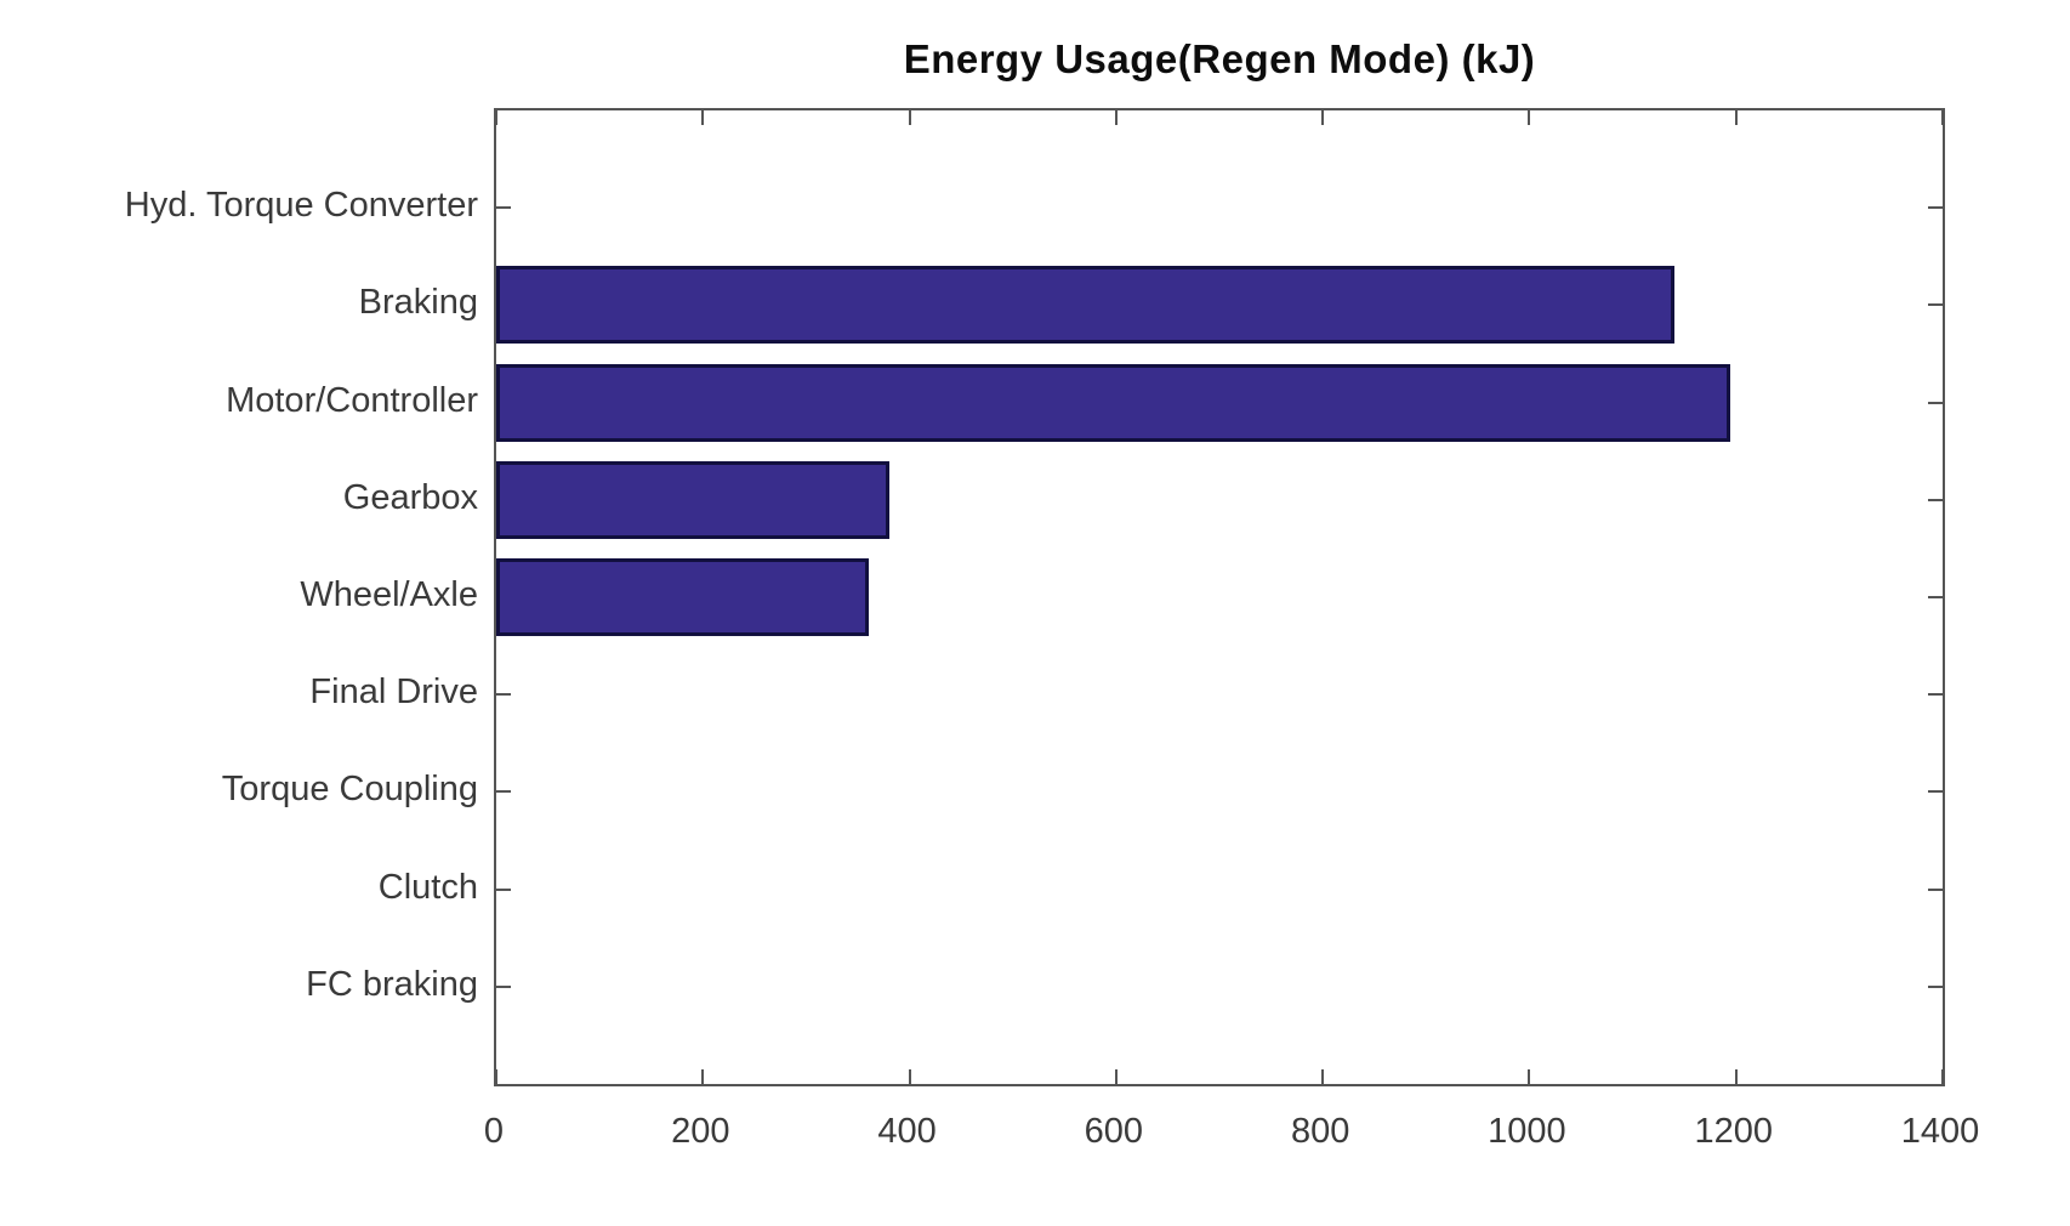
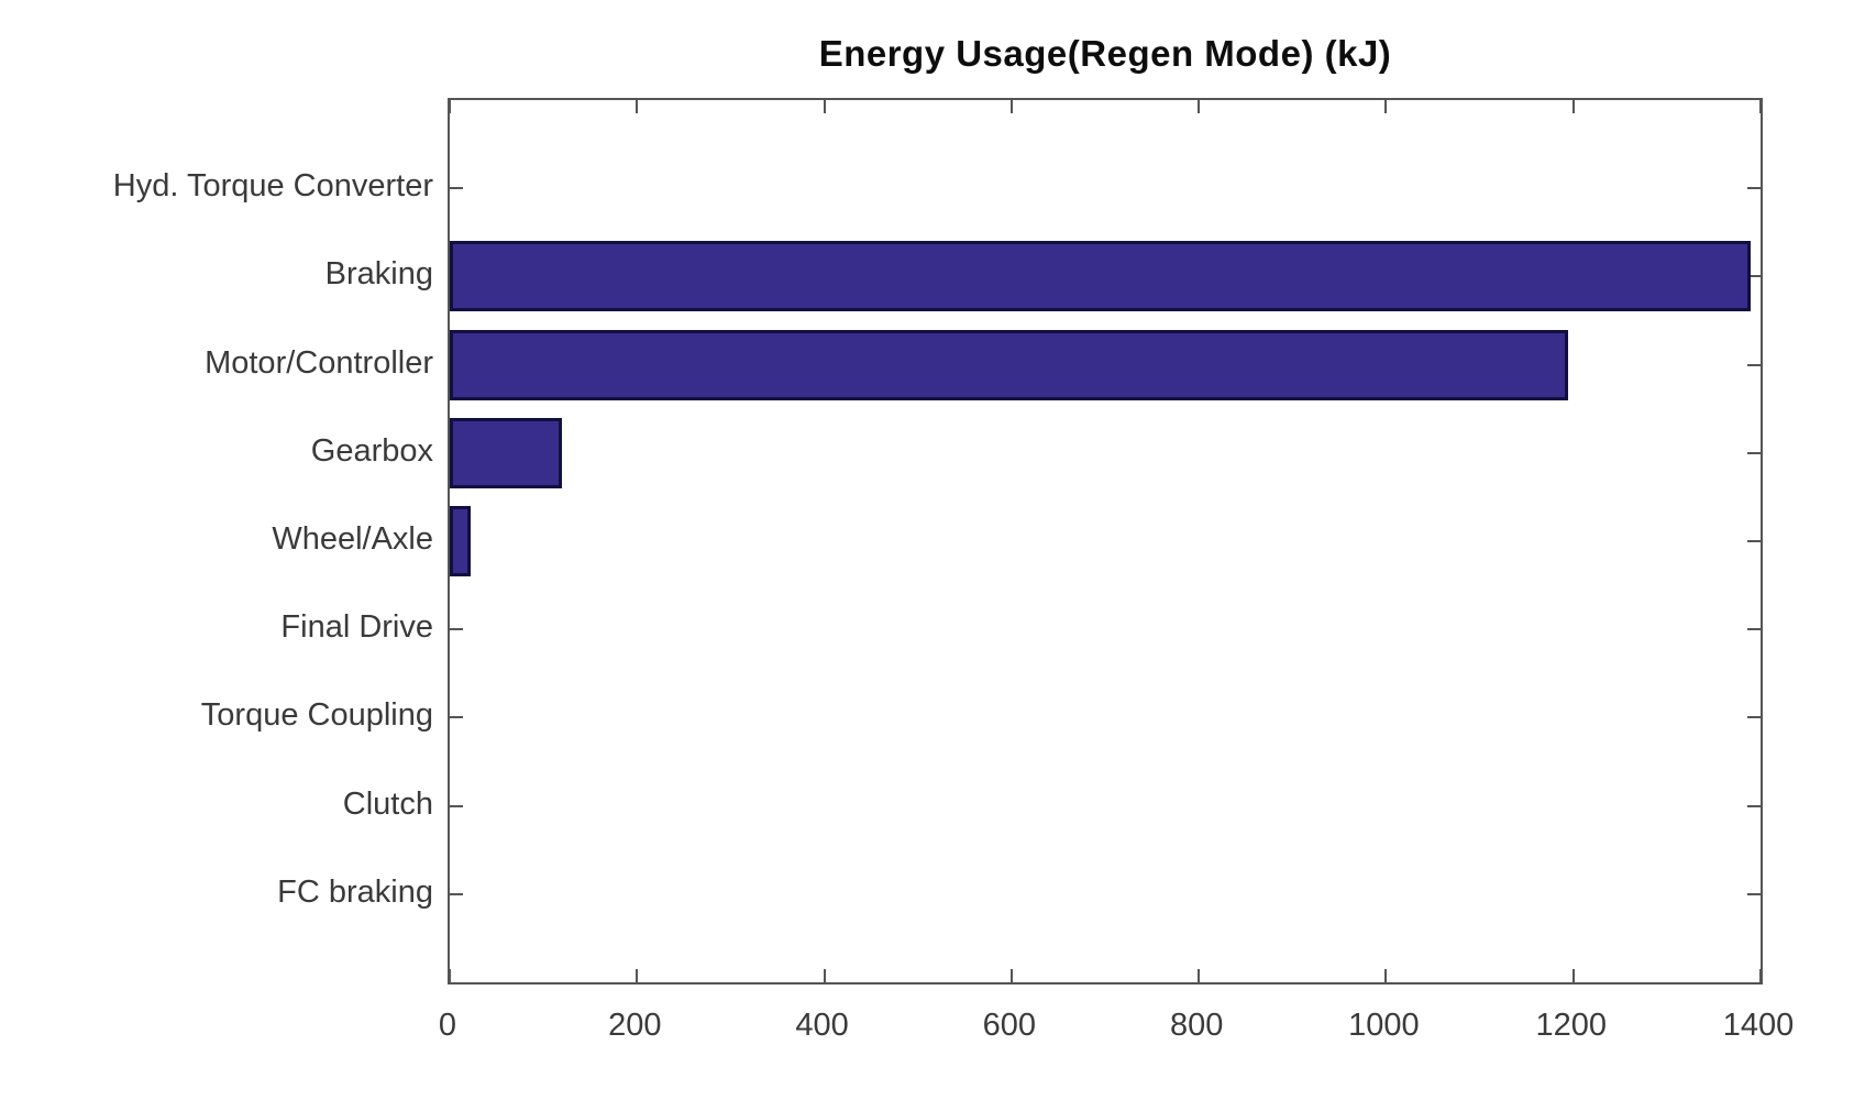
Braking: 1140 -> 1390
Gearbox: 380 -> 120
Wheel/Axle: 360 -> 20
